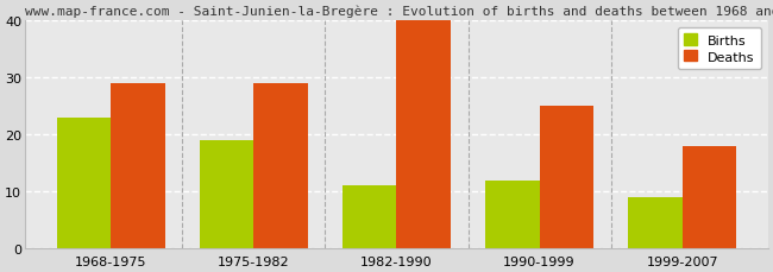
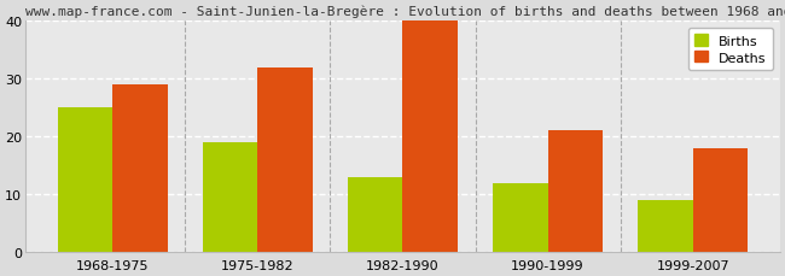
Births/1968-1975: 23 -> 25
Deaths/1975-1982: 29 -> 32
Births/1982-1990: 11 -> 13
Deaths/1990-1999: 25 -> 21
